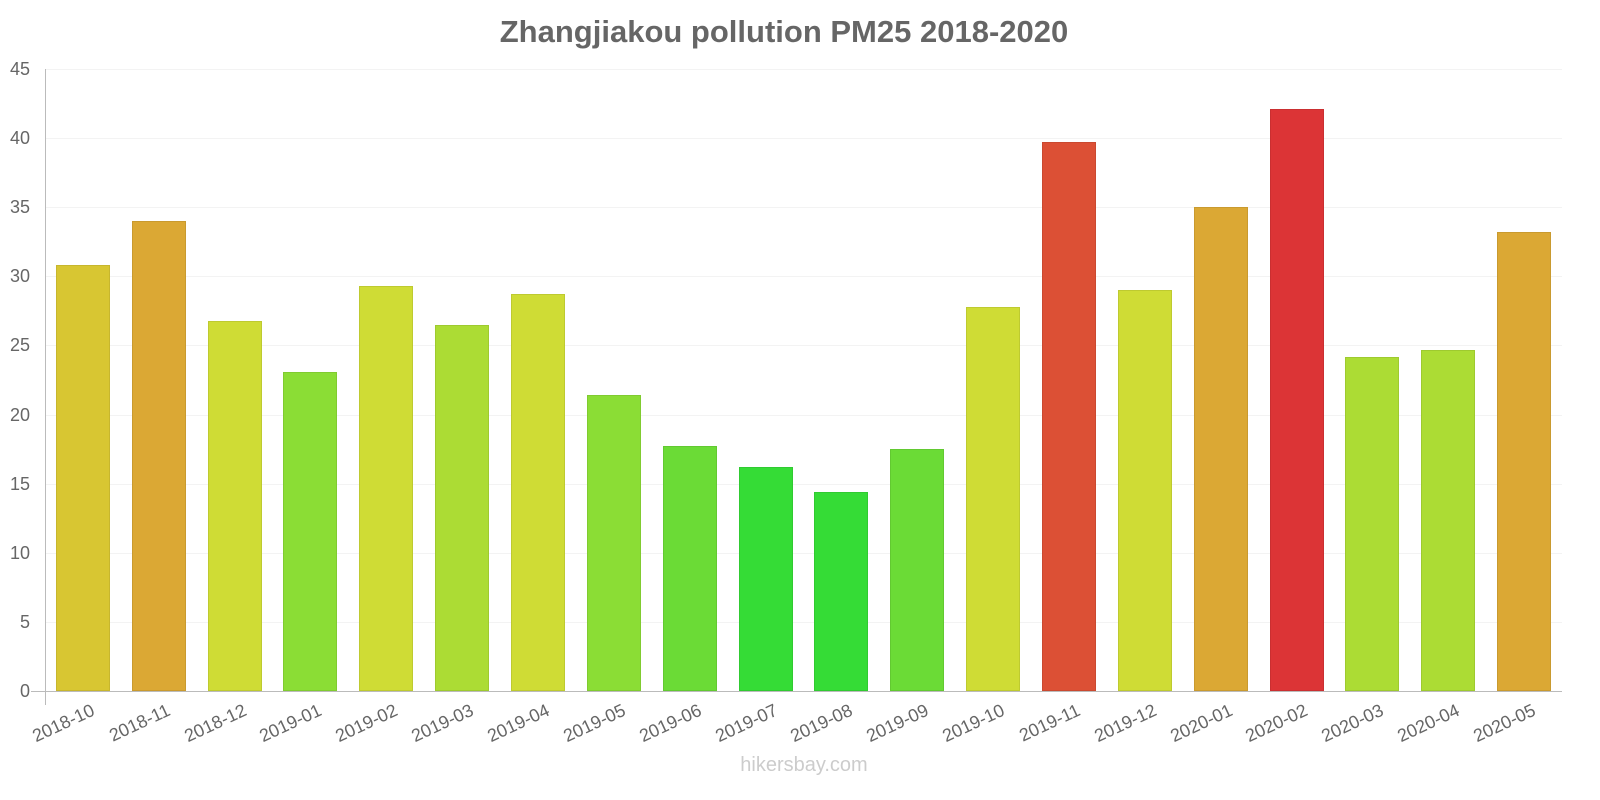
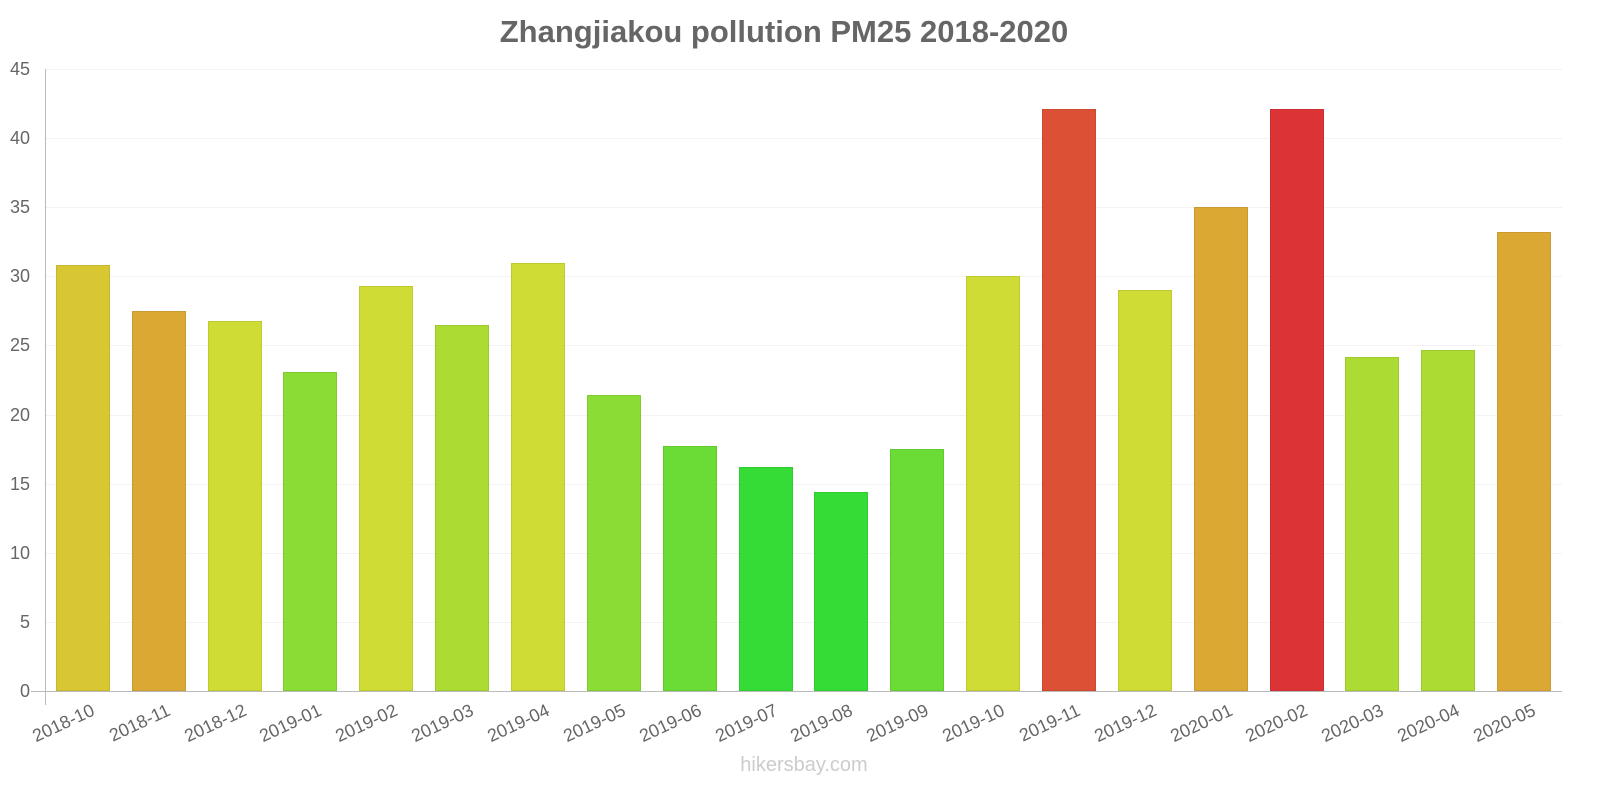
2018-11: 34.0 -> 27.5
2019-04: 28.7 -> 31.0
2019-10: 27.8 -> 30.0
2019-11: 39.7 -> 42.1
